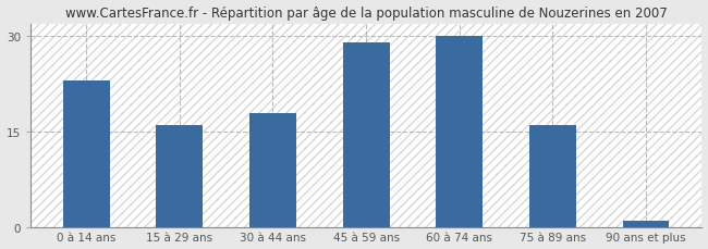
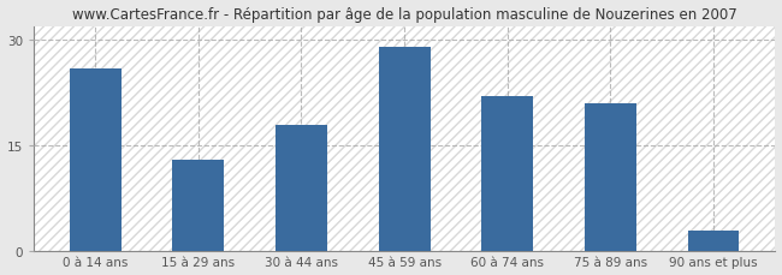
0 à 14 ans: 23 -> 26
15 à 29 ans: 16 -> 13
60 à 74 ans: 30 -> 22
75 à 89 ans: 16 -> 21
90 ans et plus: 1 -> 3
